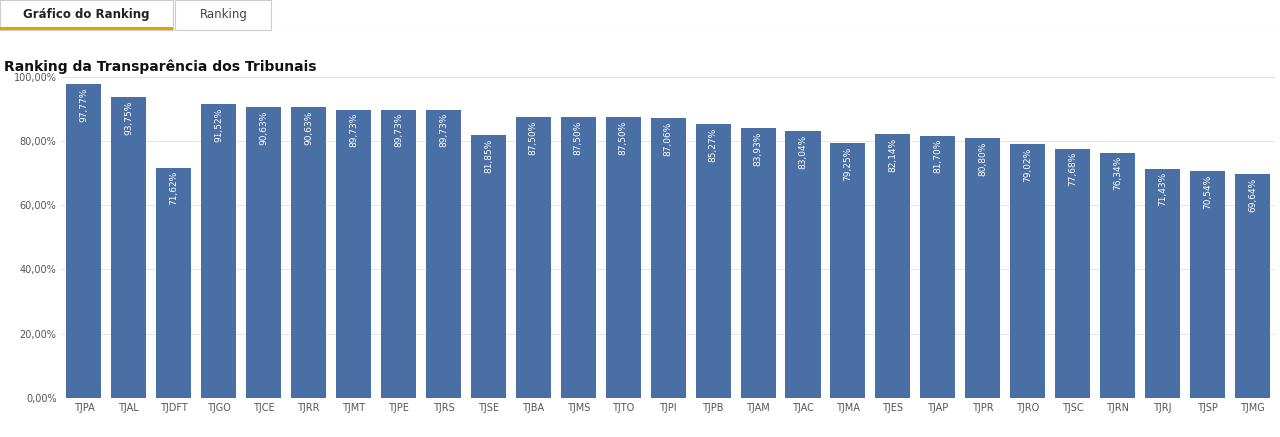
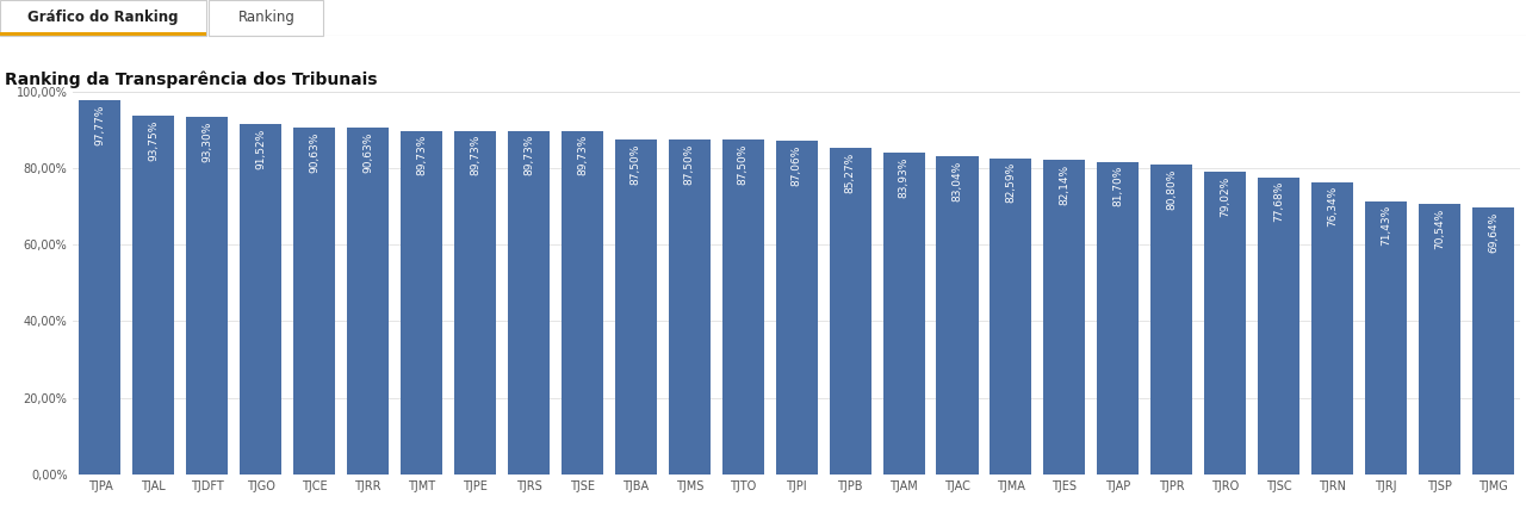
TJDFT: 71,62% -> 93,30%
TJSE: 81,85% -> 89,73%
TJMA: 79,25% -> 82,59%
